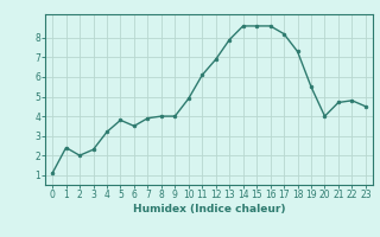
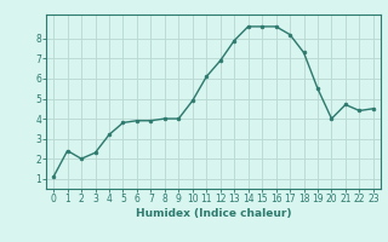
6: 3.5 -> 3.9
22: 4.8 -> 4.4
